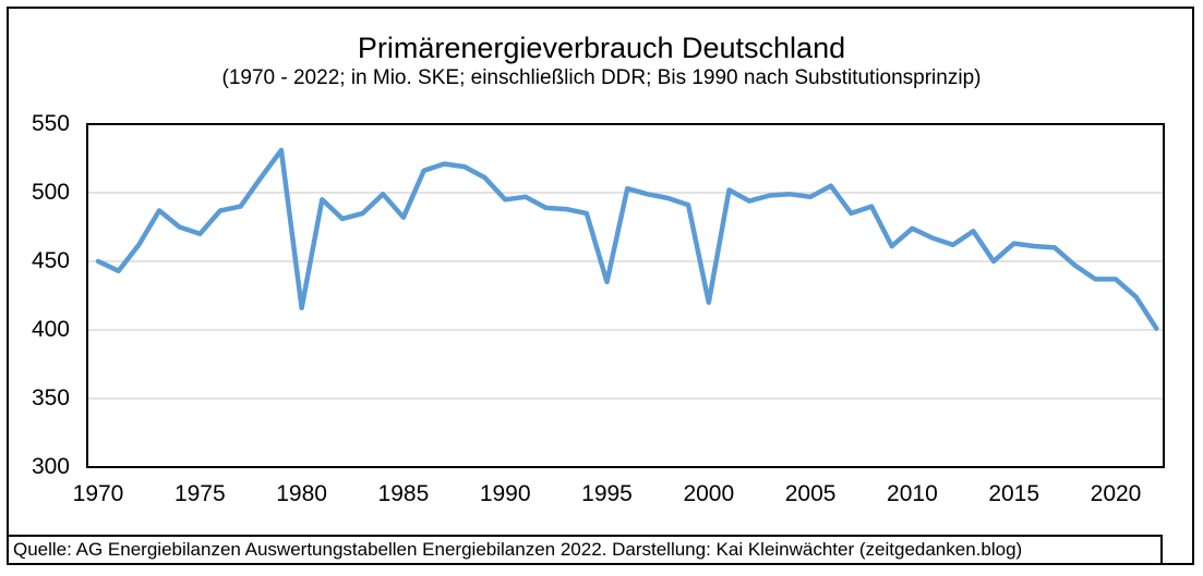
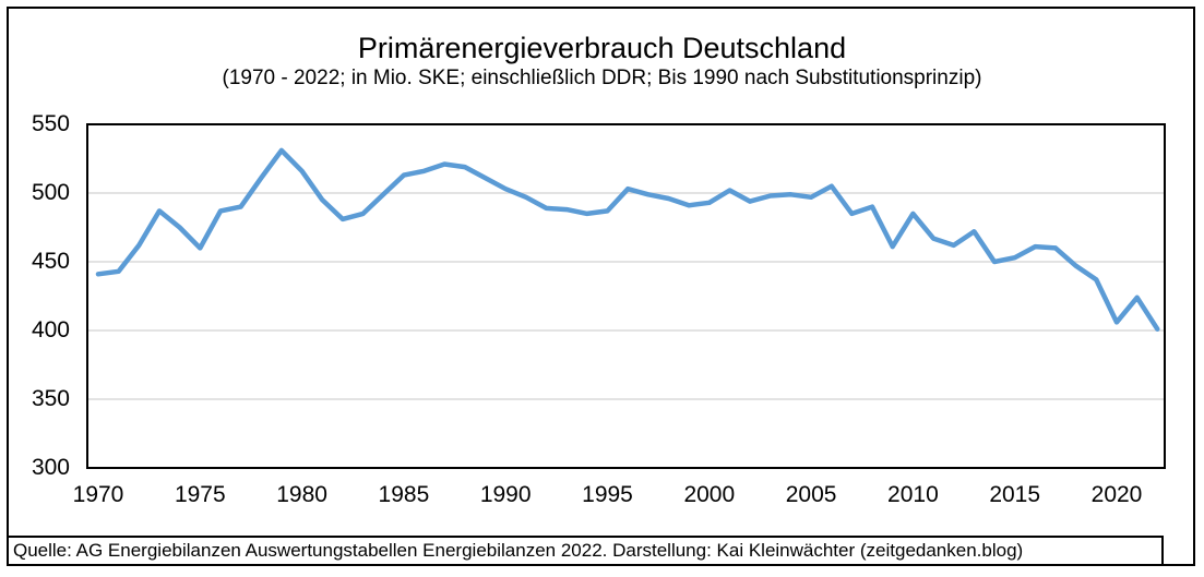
1970: 450 -> 441
1975: 470 -> 460
1980: 416 -> 516
1985: 482 -> 513
1990: 495 -> 503
1995: 435 -> 487
2000: 420 -> 493
2010: 474 -> 485
2015: 463 -> 453
2020: 437 -> 406
